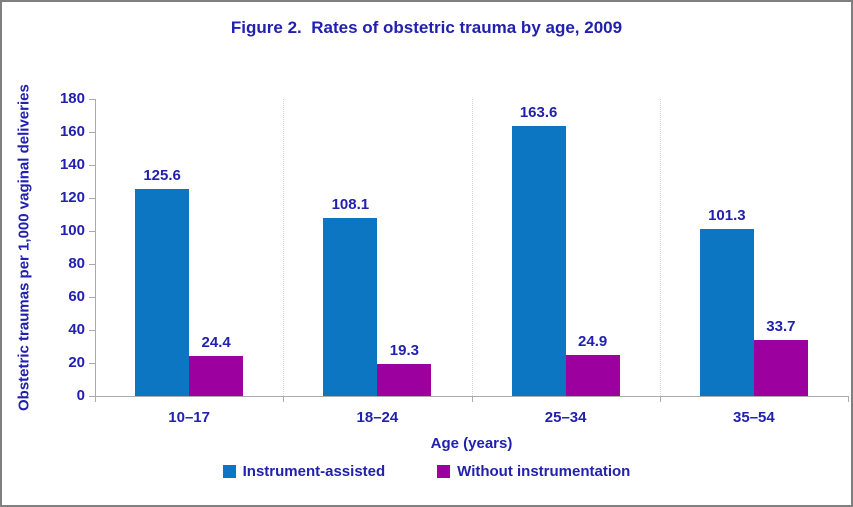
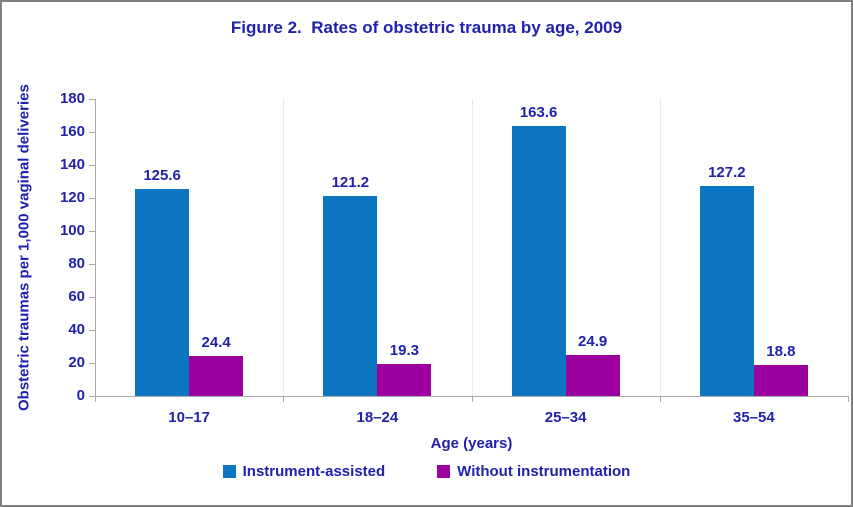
Instrument-assisted/18–24: 108.1 -> 121.2
Instrument-assisted/35–54: 101.3 -> 127.2
Without instrumentation/35–54: 33.7 -> 18.8
